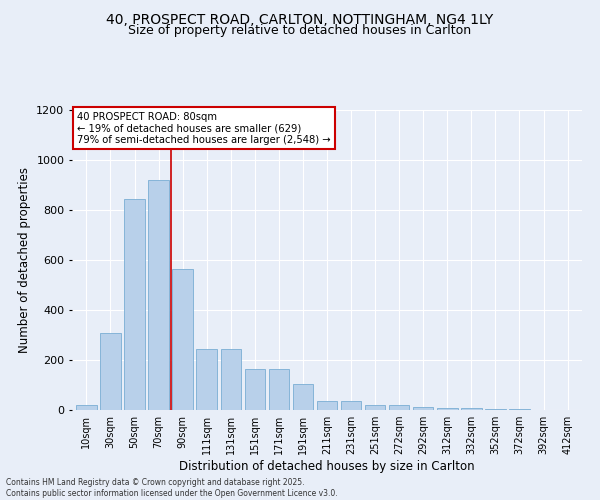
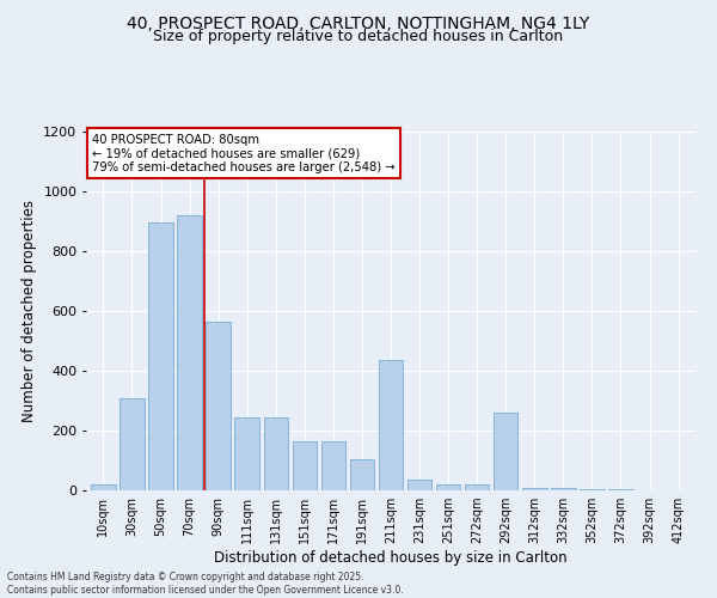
50sqm: 845 -> 895
211sqm: 35 -> 435
292sqm: 12 -> 260
